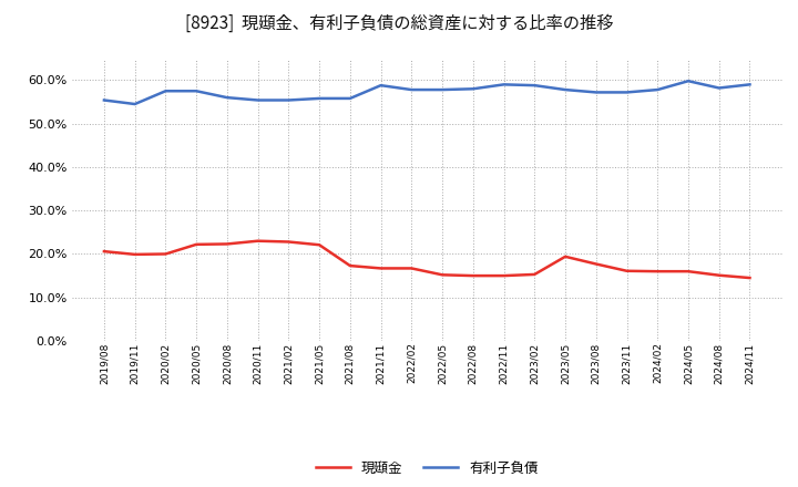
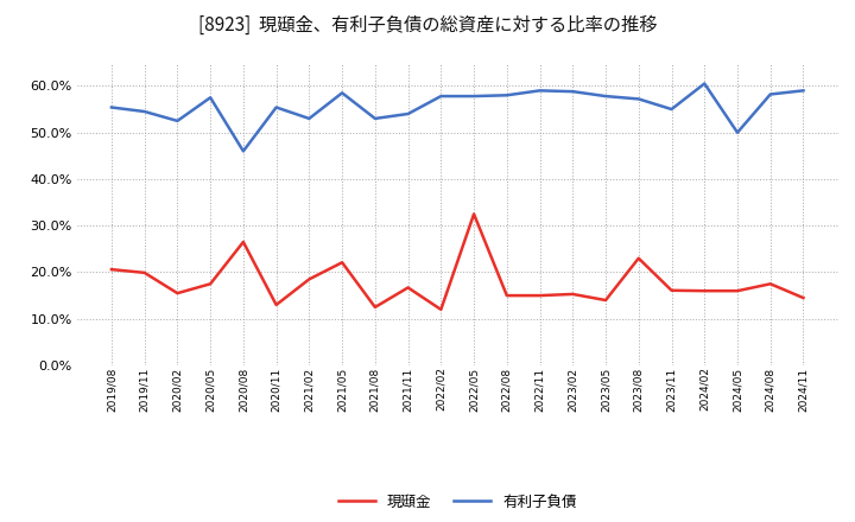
現頲金/2020/02: 20.0% -> 15.5%
有利子負債/2020/02: 57.5% -> 52.5%
現頲金/2020/05: 22.2% -> 17.5%
現頲金/2020/08: 22.3% -> 26.5%
有利子負債/2020/08: 56.0% -> 46.0%
現頲金/2020/11: 23.0% -> 13.0%
現頲金/2021/02: 22.8% -> 18.5%
有利子負債/2021/02: 55.4% -> 53.0%
有利子負債/2021/05: 55.8% -> 58.5%
現頲金/2021/08: 17.3% -> 12.5%
有利子負債/2021/08: 55.8% -> 53.0%
有利子負債/2021/11: 58.8% -> 54.0%
現頲金/2022/02: 16.7% -> 12.0%
現頲金/2022/05: 15.2% -> 32.5%
現頲金/2023/05: 19.4% -> 14.0%
現頲金/2023/08: 17.7% -> 23.0%
有利子負債/2023/11: 57.2% -> 55.0%
有利子負債/2024/02: 57.8% -> 60.5%
有利子負債/2024/05: 59.8% -> 50.0%
現頲金/2024/08: 15.1% -> 17.5%
